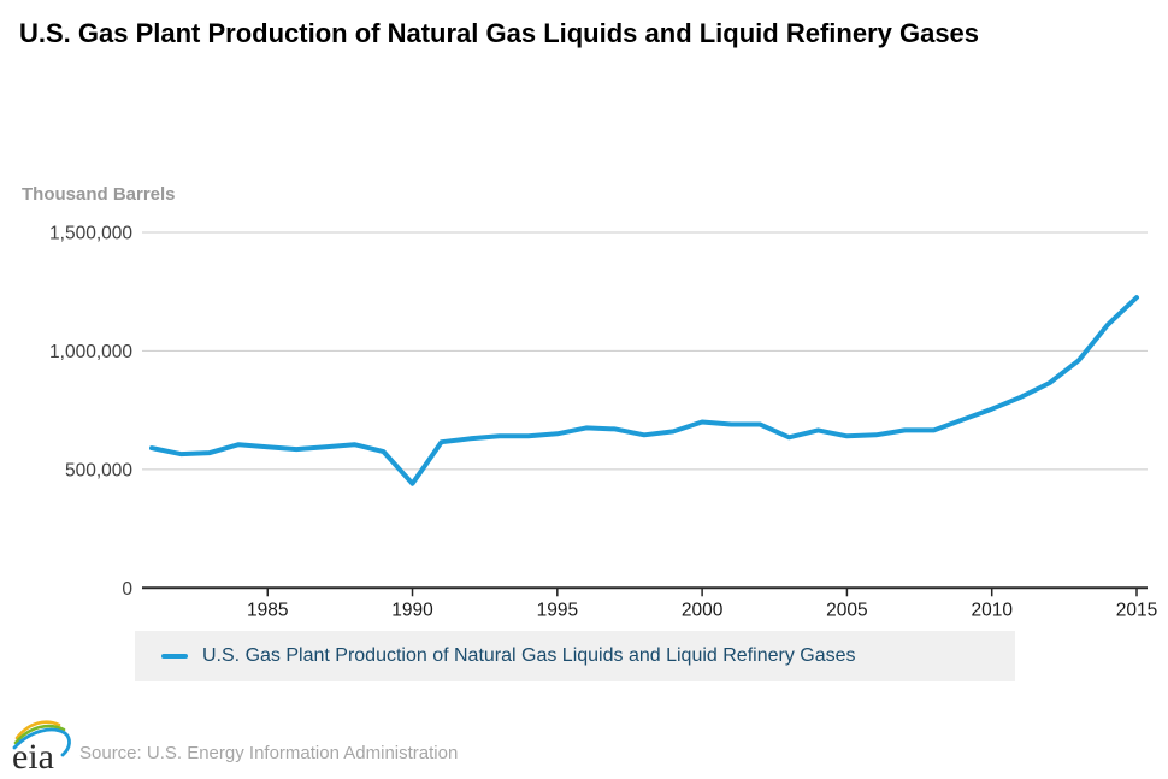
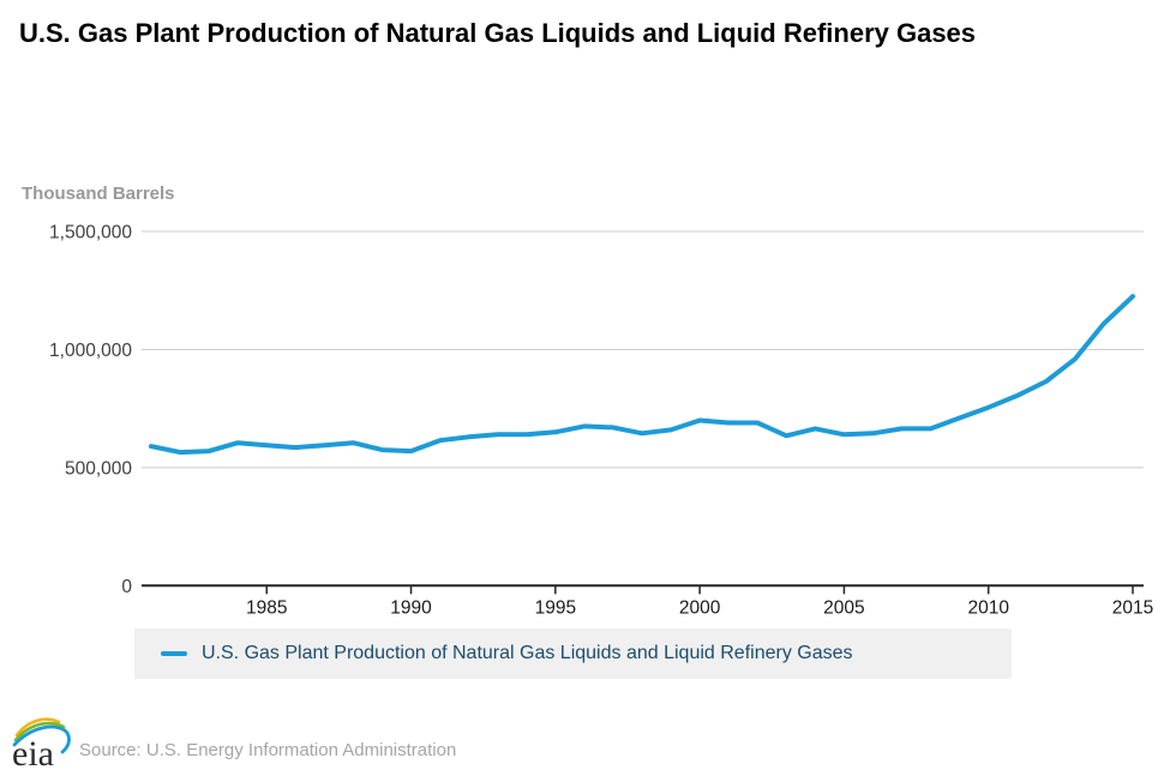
1990: 440000 -> 570000
